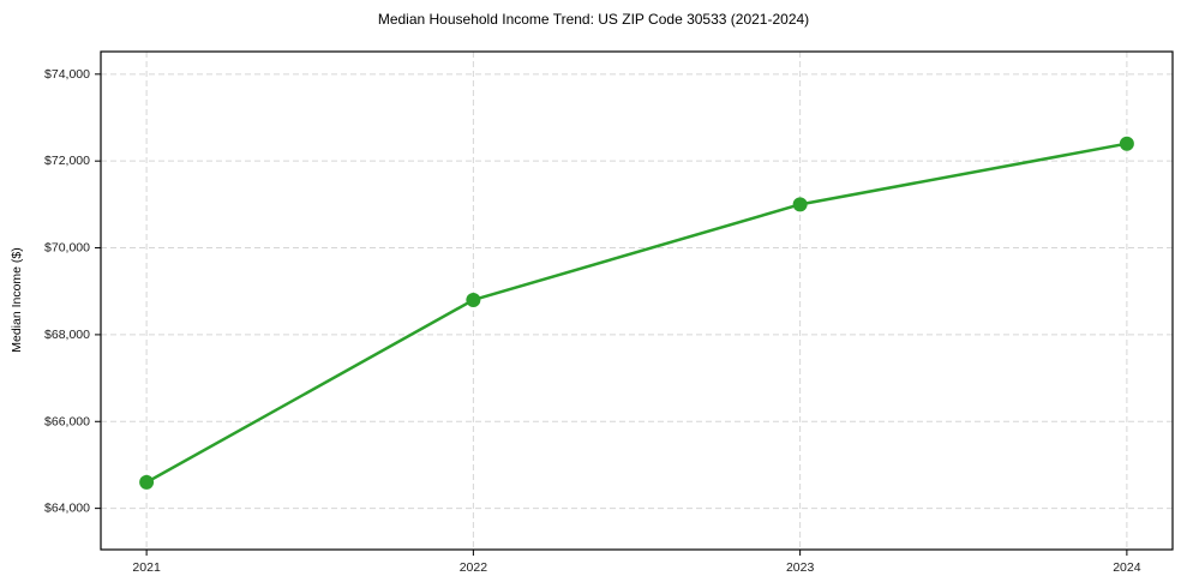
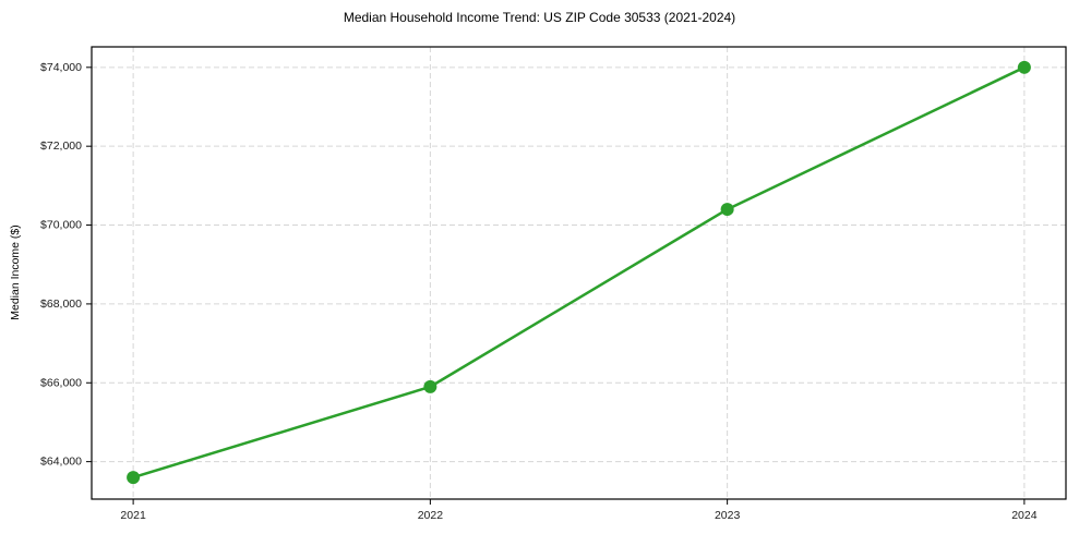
2021: $64600 -> $63600
2022: $68800 -> $65900
2023: $71000 -> $70400
2024: $72400 -> $74000
